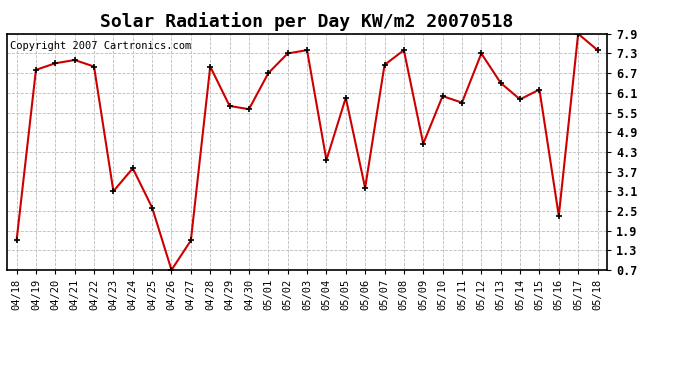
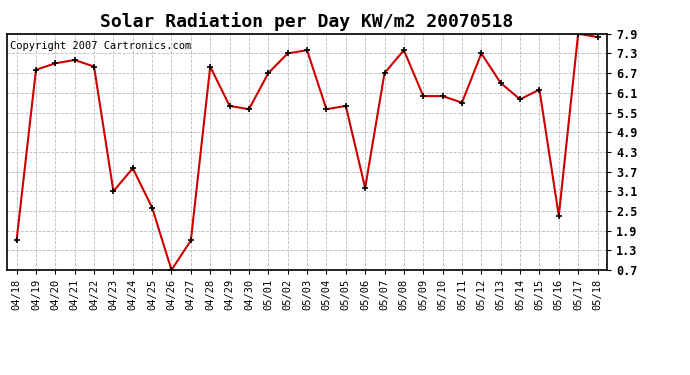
05/04: 4.05 -> 5.60
05/05: 5.95 -> 5.70
05/07: 6.95 -> 6.70
05/09: 4.55 -> 6.00
05/18: 7.40 -> 7.80
